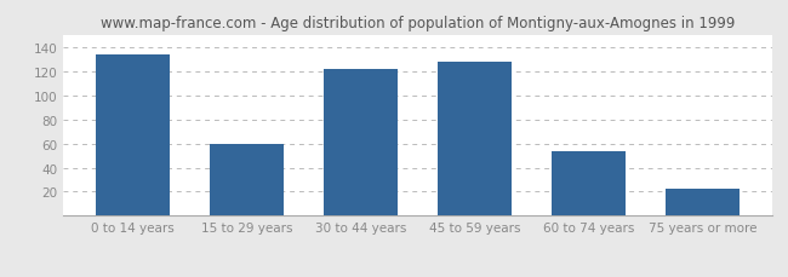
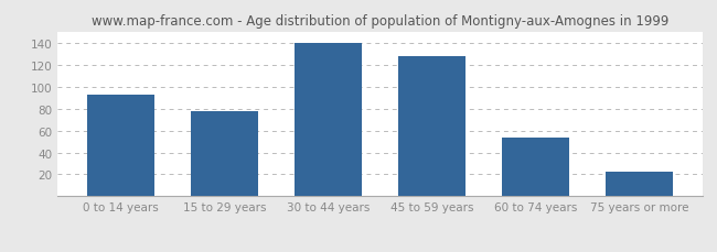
0 to 14 years: 134 -> 93
15 to 29 years: 60 -> 78
30 to 44 years: 122 -> 140
